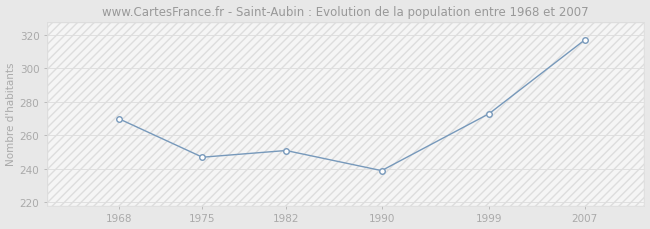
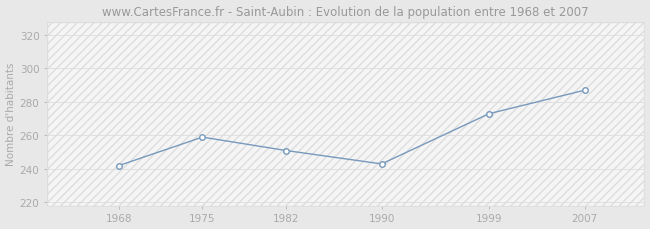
1968: 270 -> 242
1975: 247 -> 259
1990: 239 -> 243
2007: 317 -> 287
